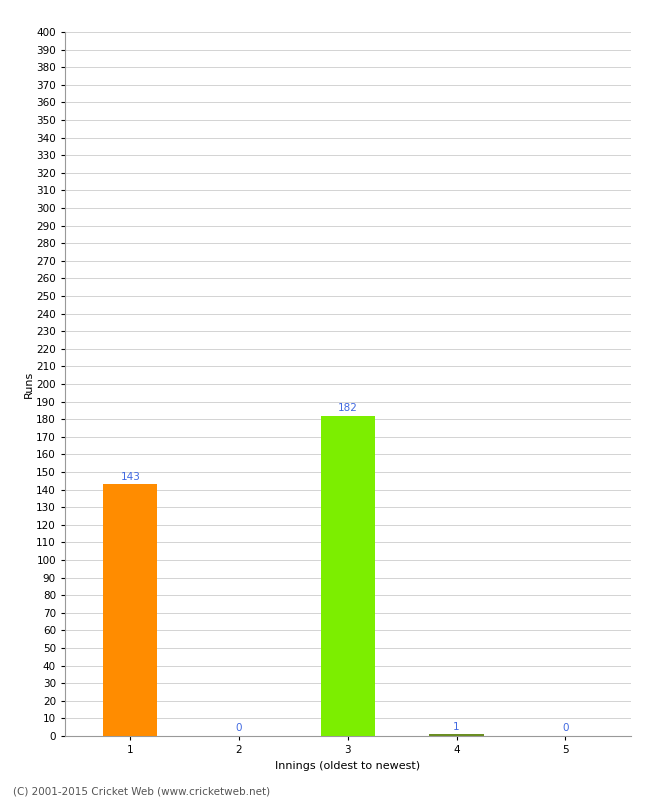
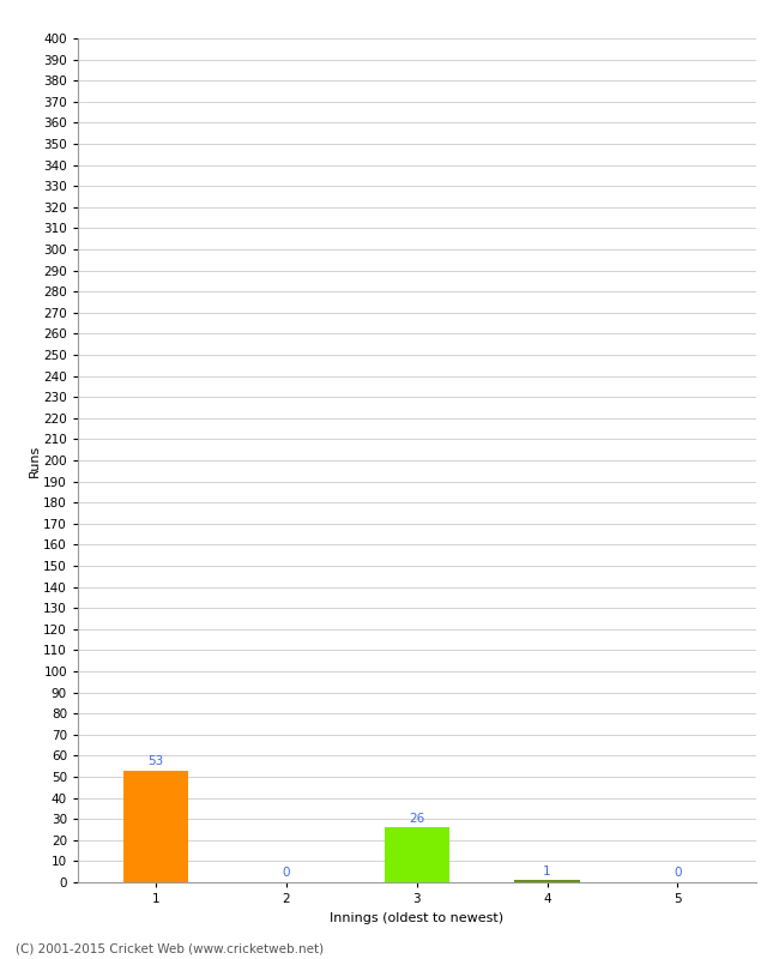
1: 143 -> 53
3: 182 -> 26
